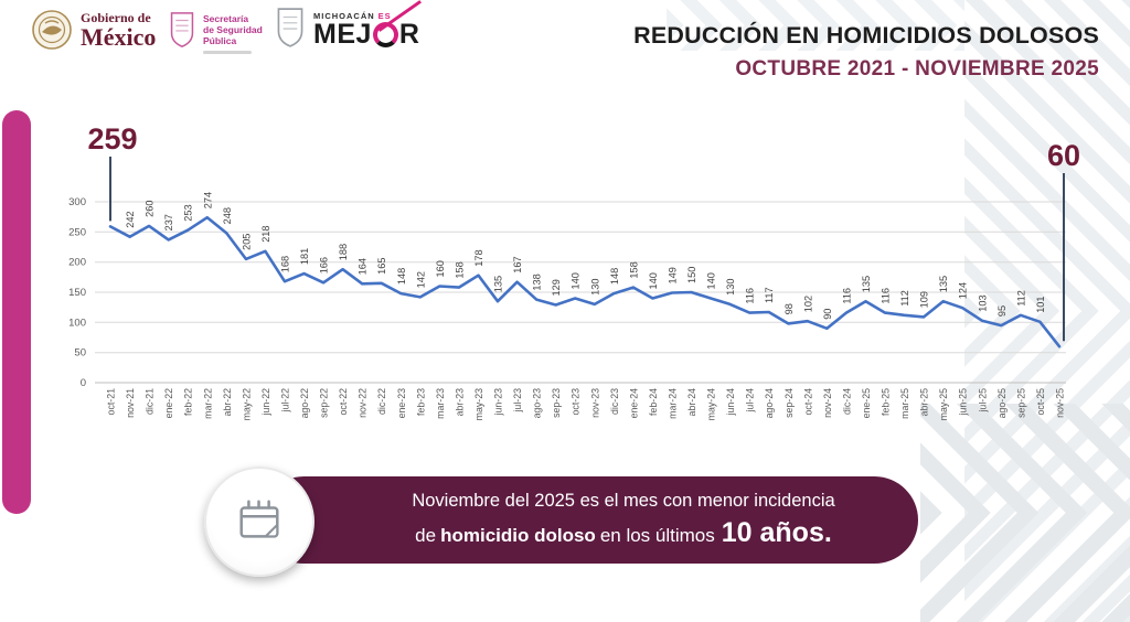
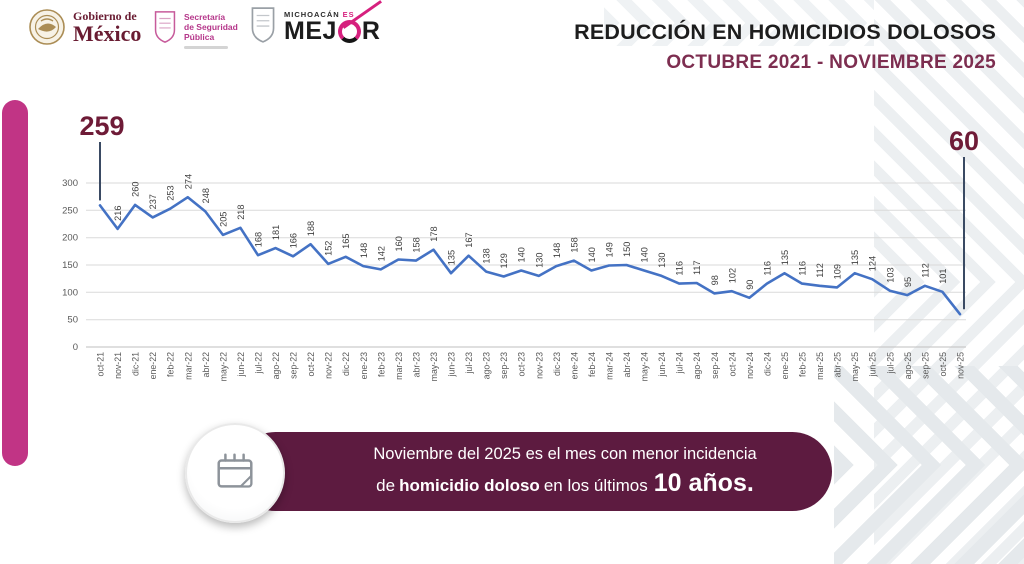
nov-21: 242 -> 216
nov-22: 164 -> 152
